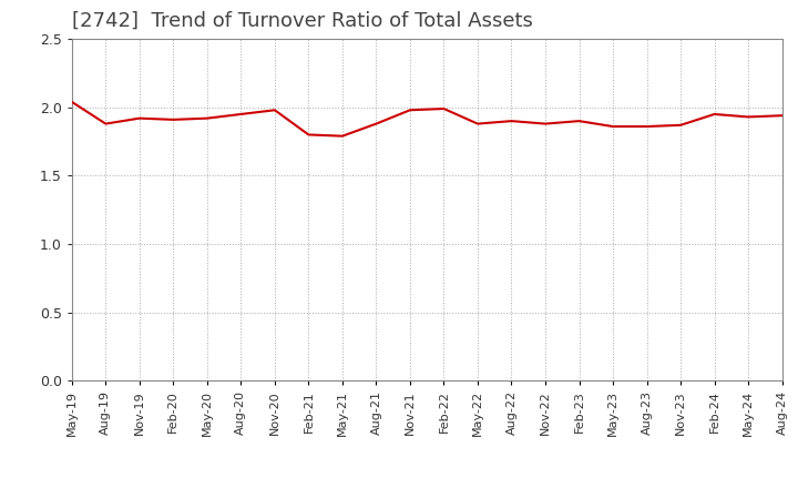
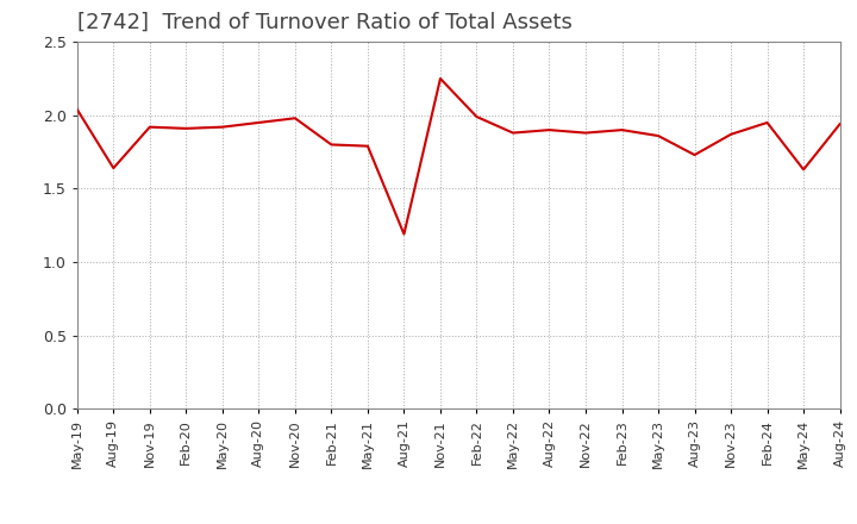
Aug-19: 1.88 -> 1.64
Aug-21: 1.88 -> 1.19
Nov-21: 1.98 -> 2.25
Aug-23: 1.86 -> 1.73
May-24: 1.93 -> 1.63
